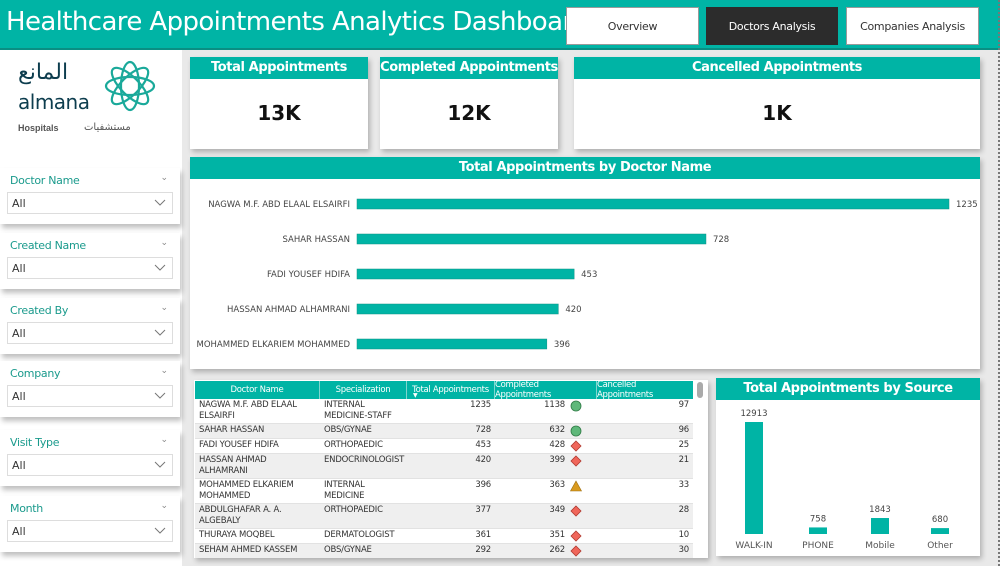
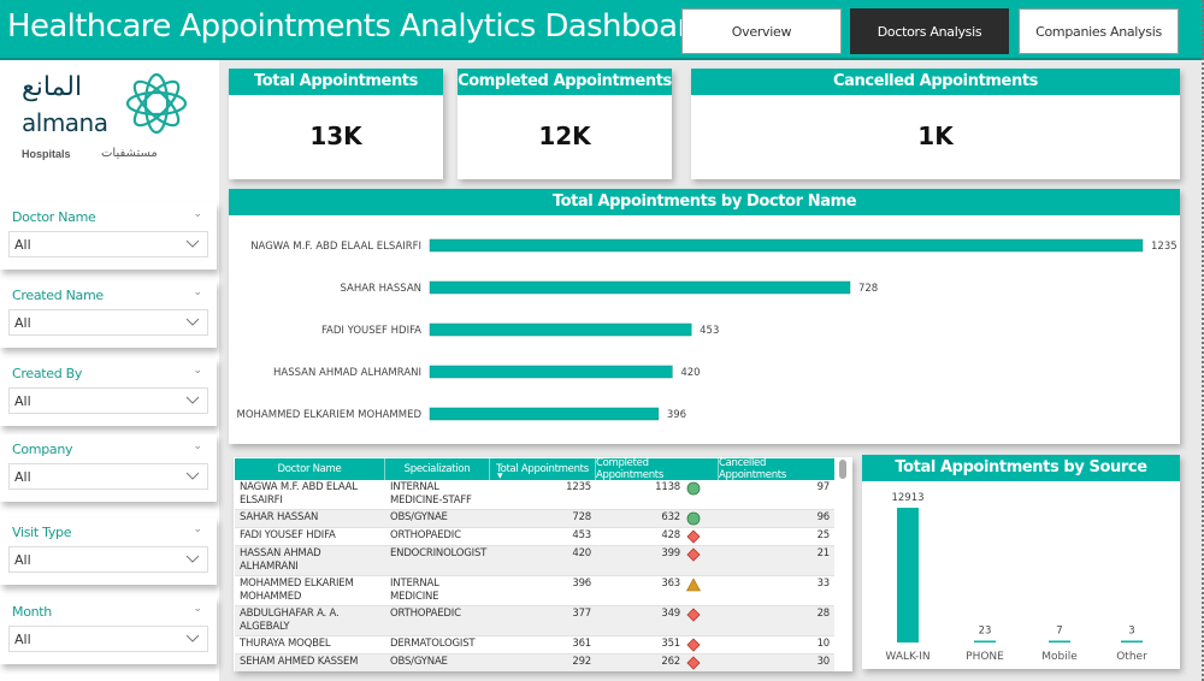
Total Appointments by Source/PHONE: 758 -> 23
Total Appointments by Source/Mobile: 1843 -> 7
Total Appointments by Source/Other: 680 -> 3
